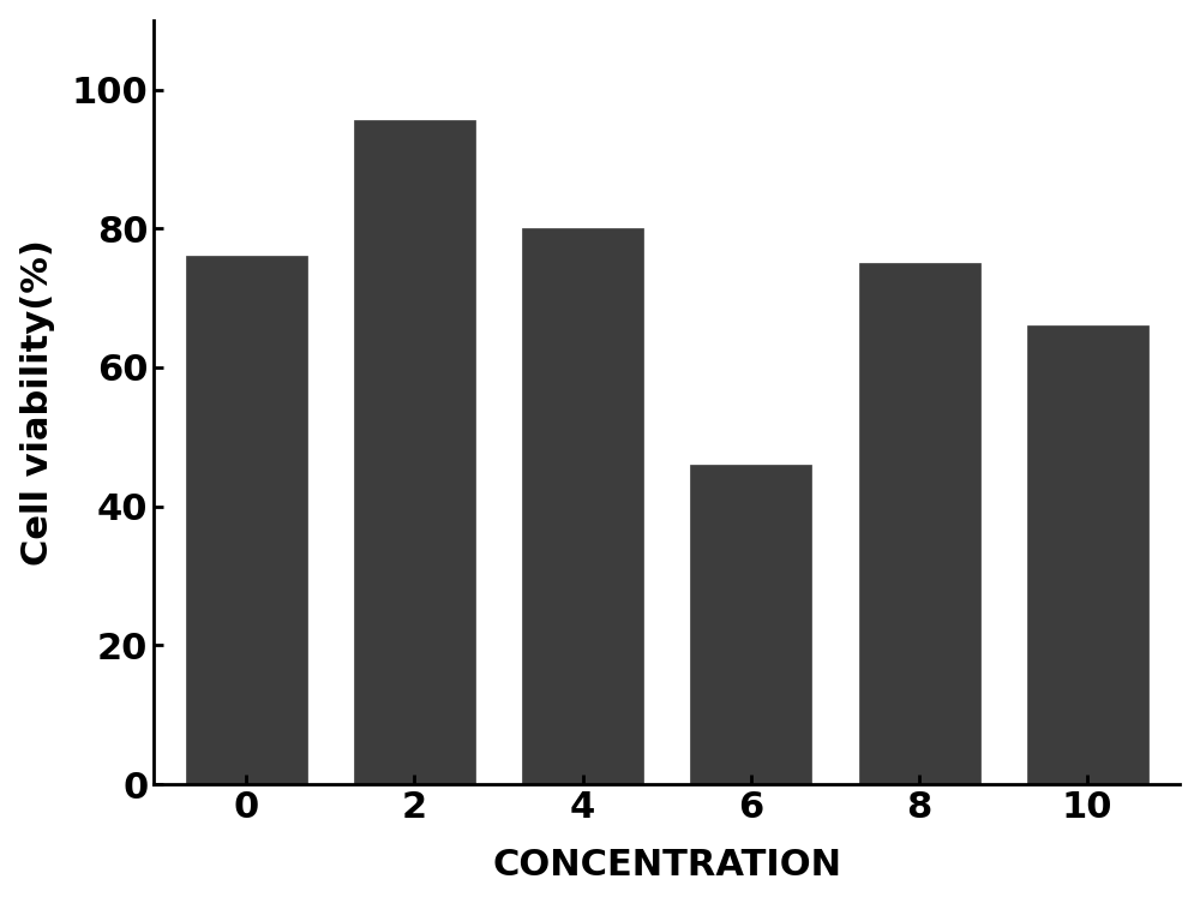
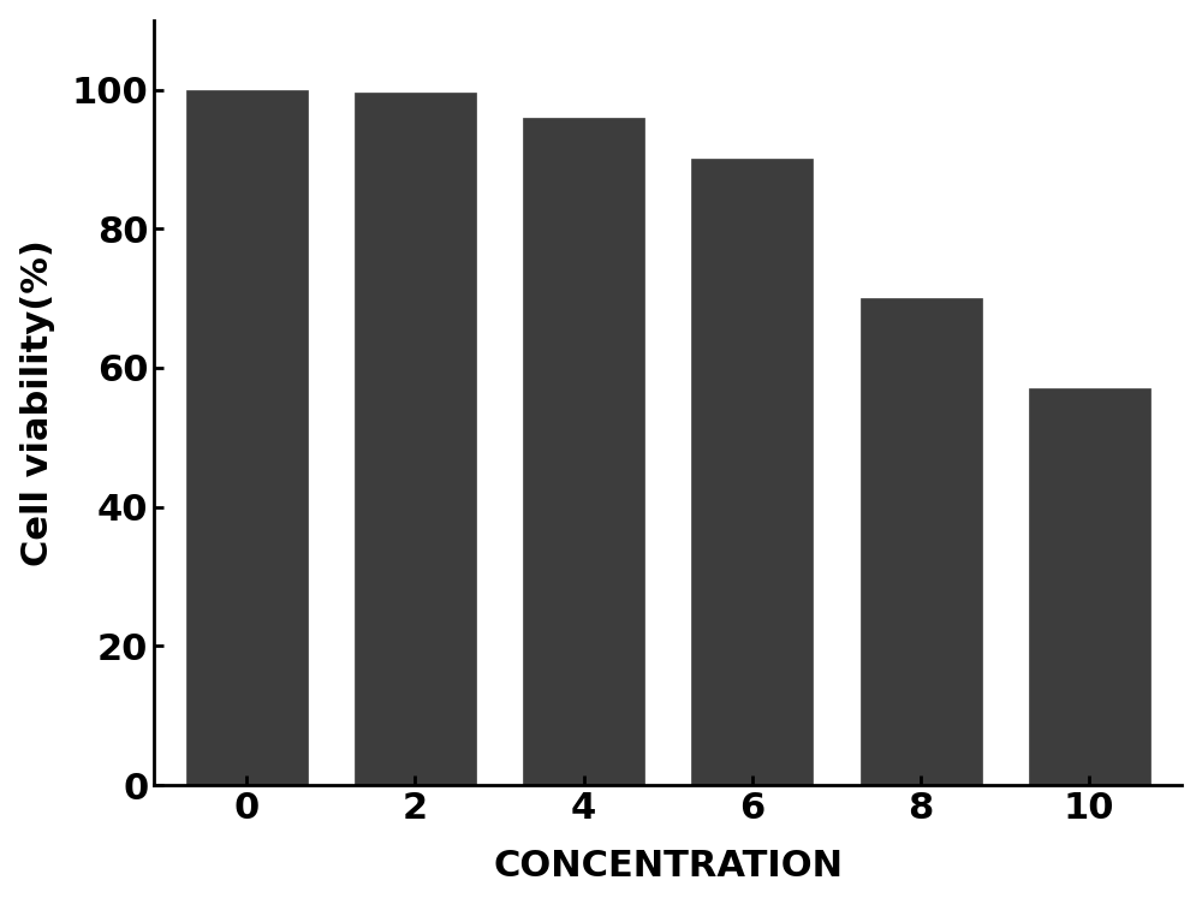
0: 76.0 -> 100.0
2: 95.6 -> 99.5
4: 80.0 -> 96.0
6: 46.0 -> 90.0
8: 75.0 -> 70.0
10: 66.0 -> 57.0
